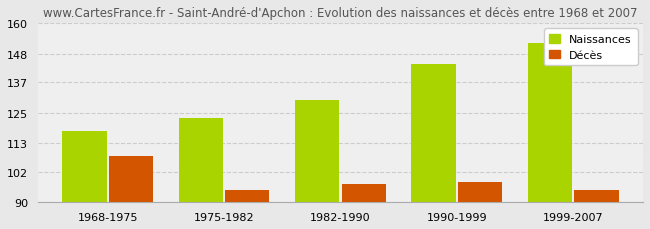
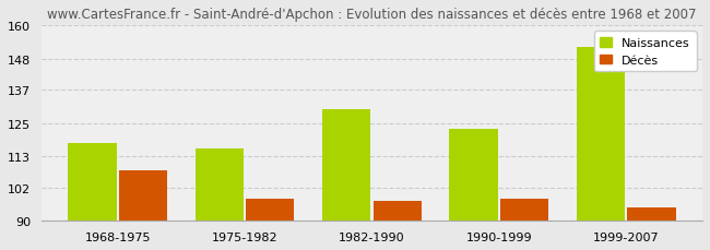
Naissances/1975-1982: 123 -> 116
Décès/1975-1982: 95 -> 98
Naissances/1990-1999: 144 -> 123
